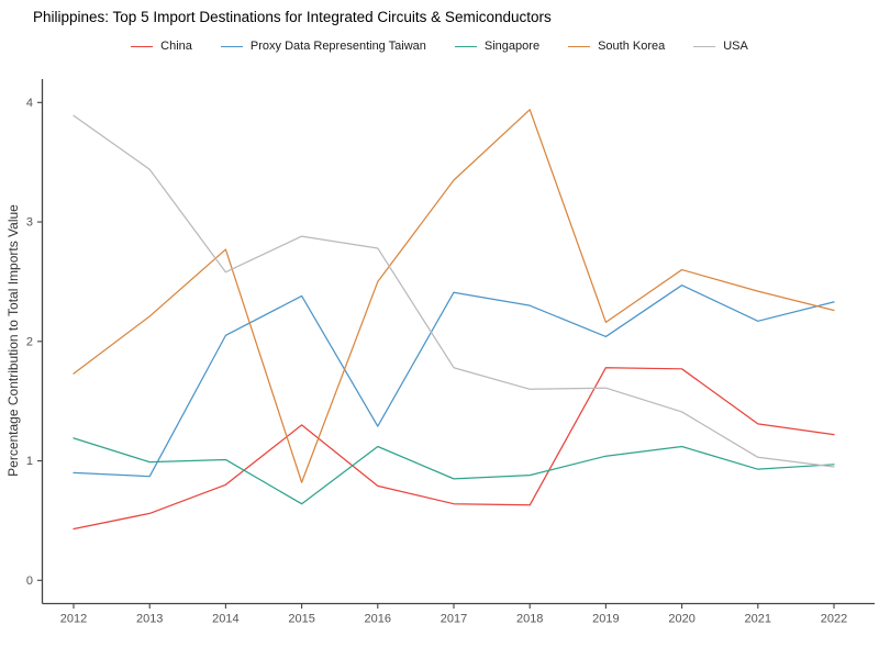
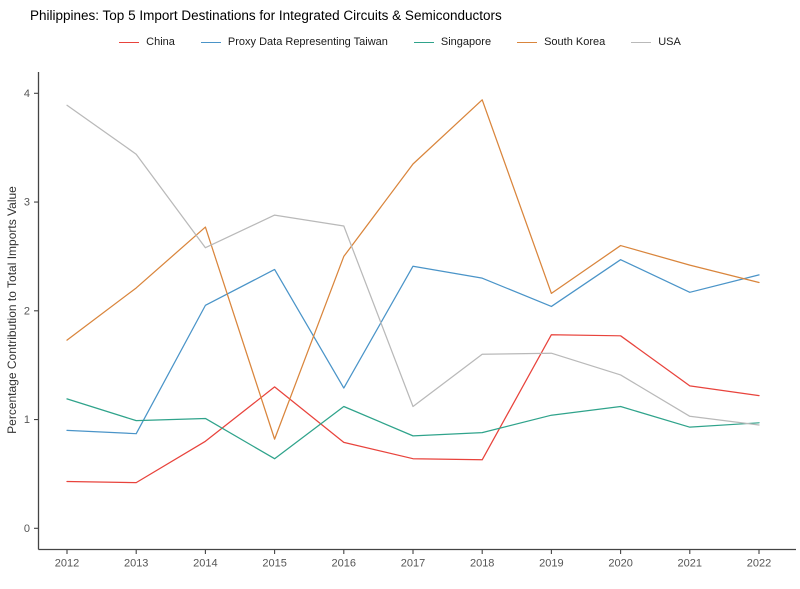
China/2013: 0.56 -> 0.42
USA/2017: 1.78 -> 1.12
